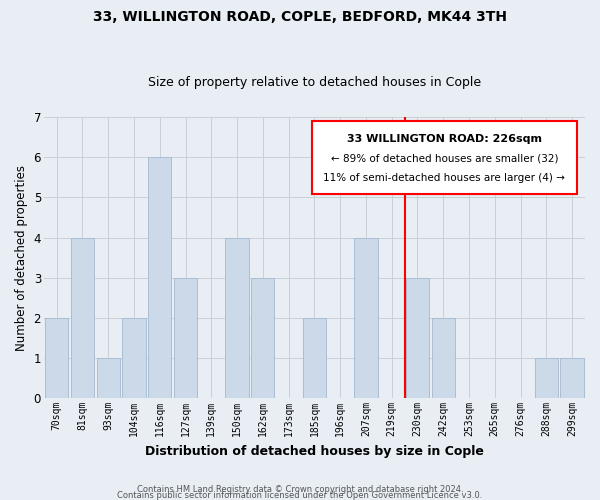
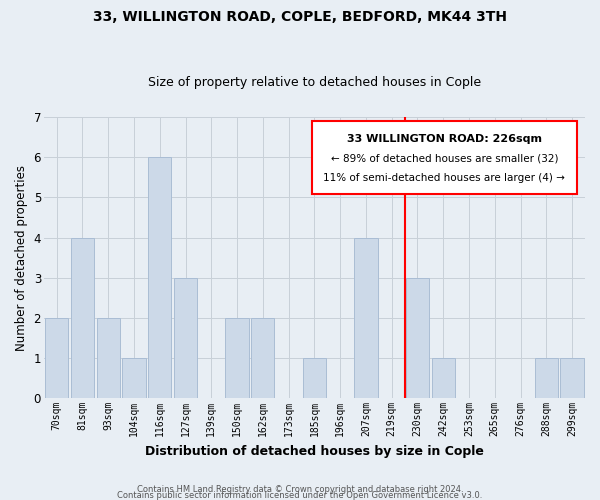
93sqm: 1 -> 2
104sqm: 2 -> 1
150sqm: 4 -> 2
162sqm: 3 -> 2
185sqm: 2 -> 1
242sqm: 2 -> 1
